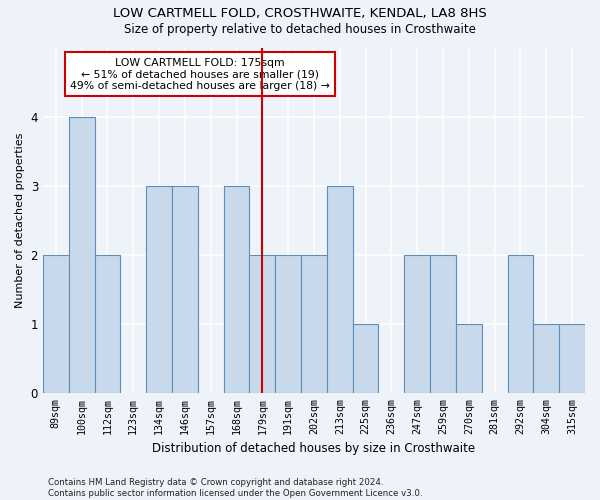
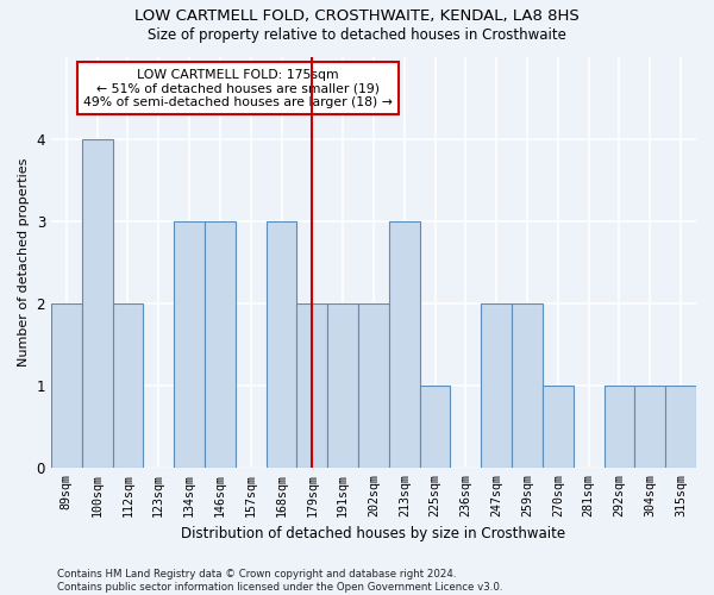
292sqm: 2 -> 1
